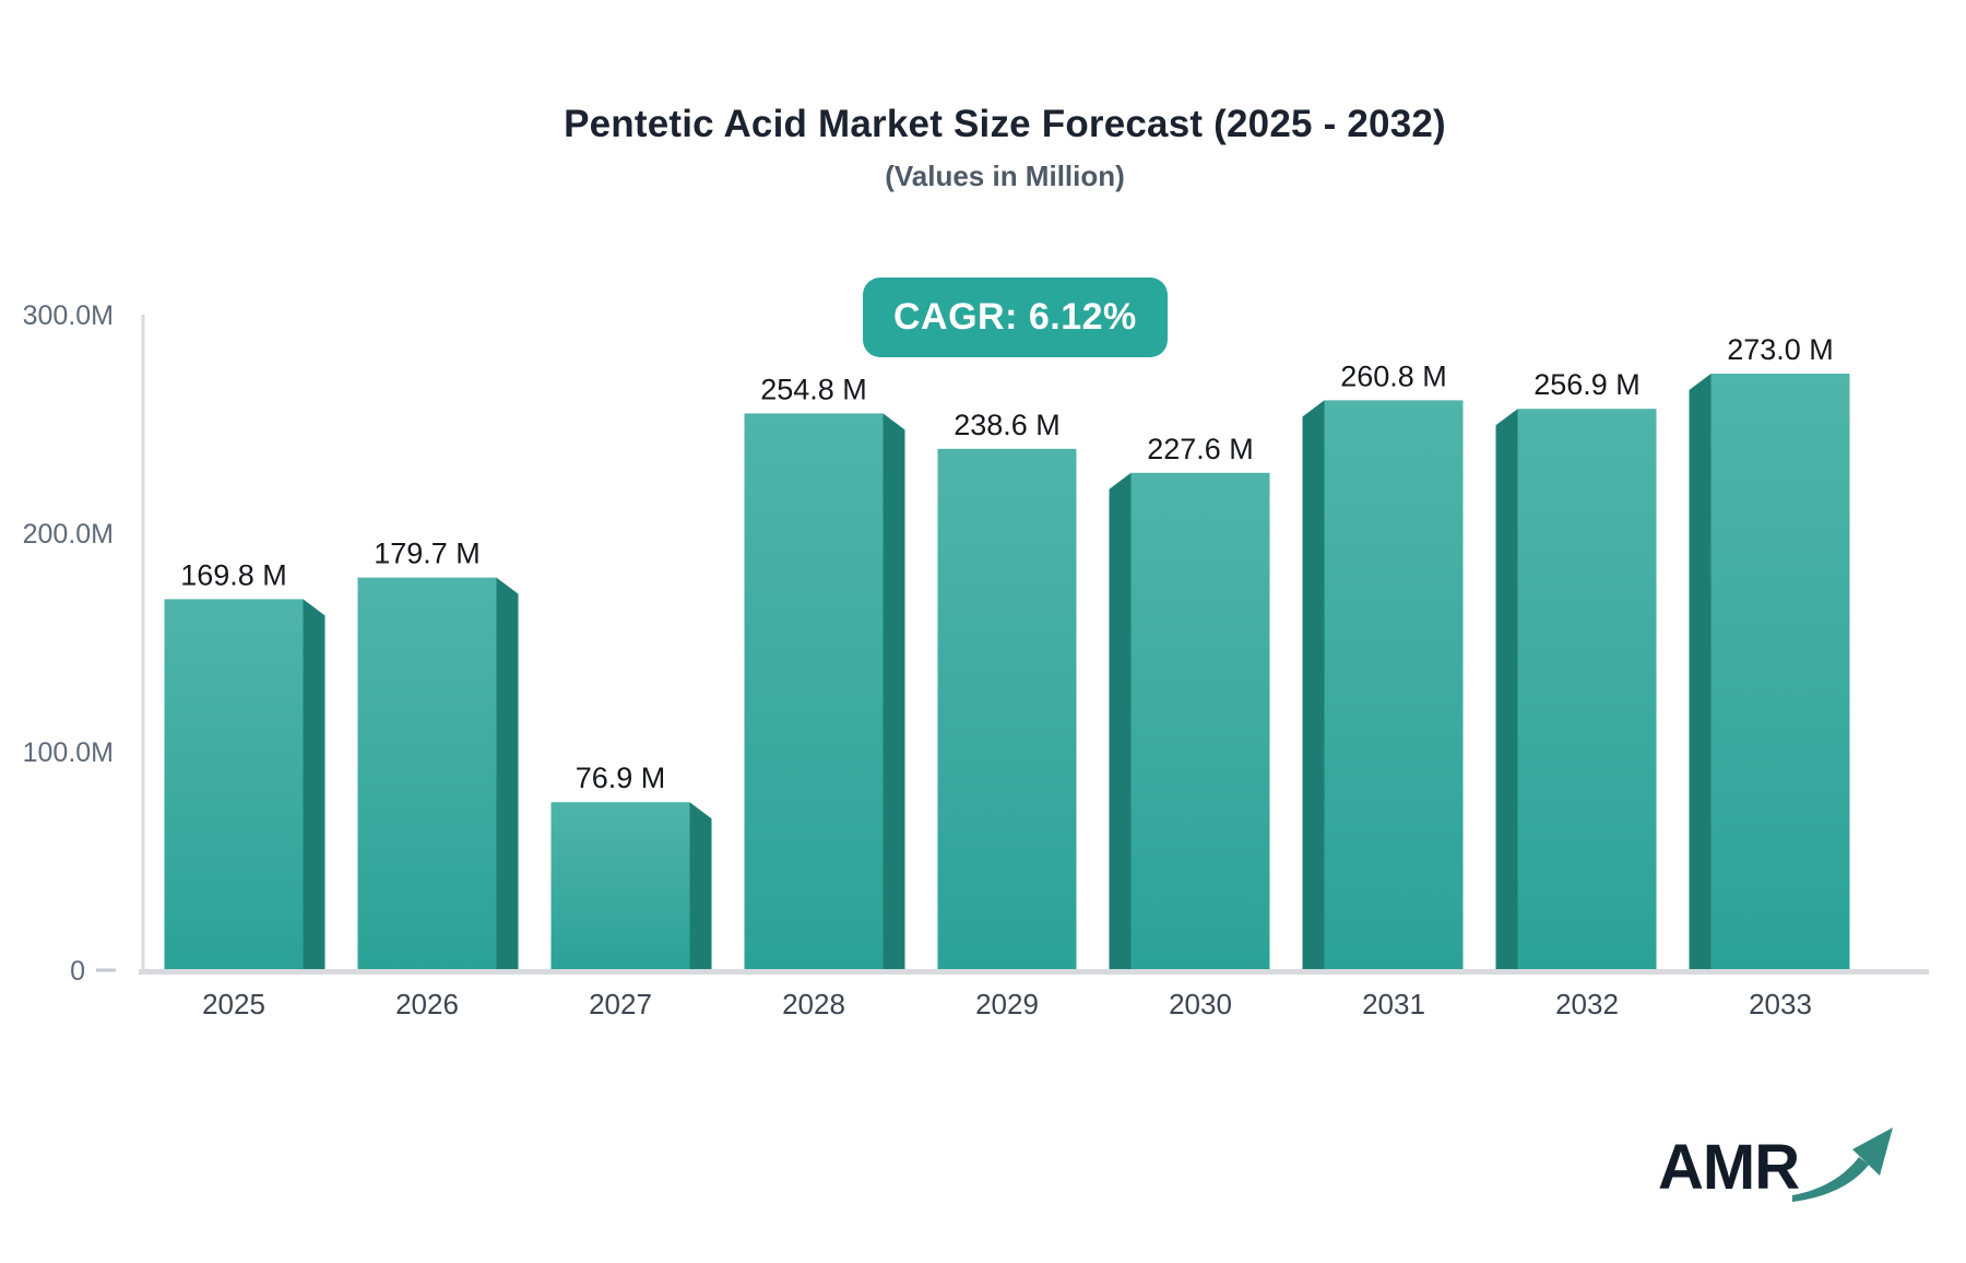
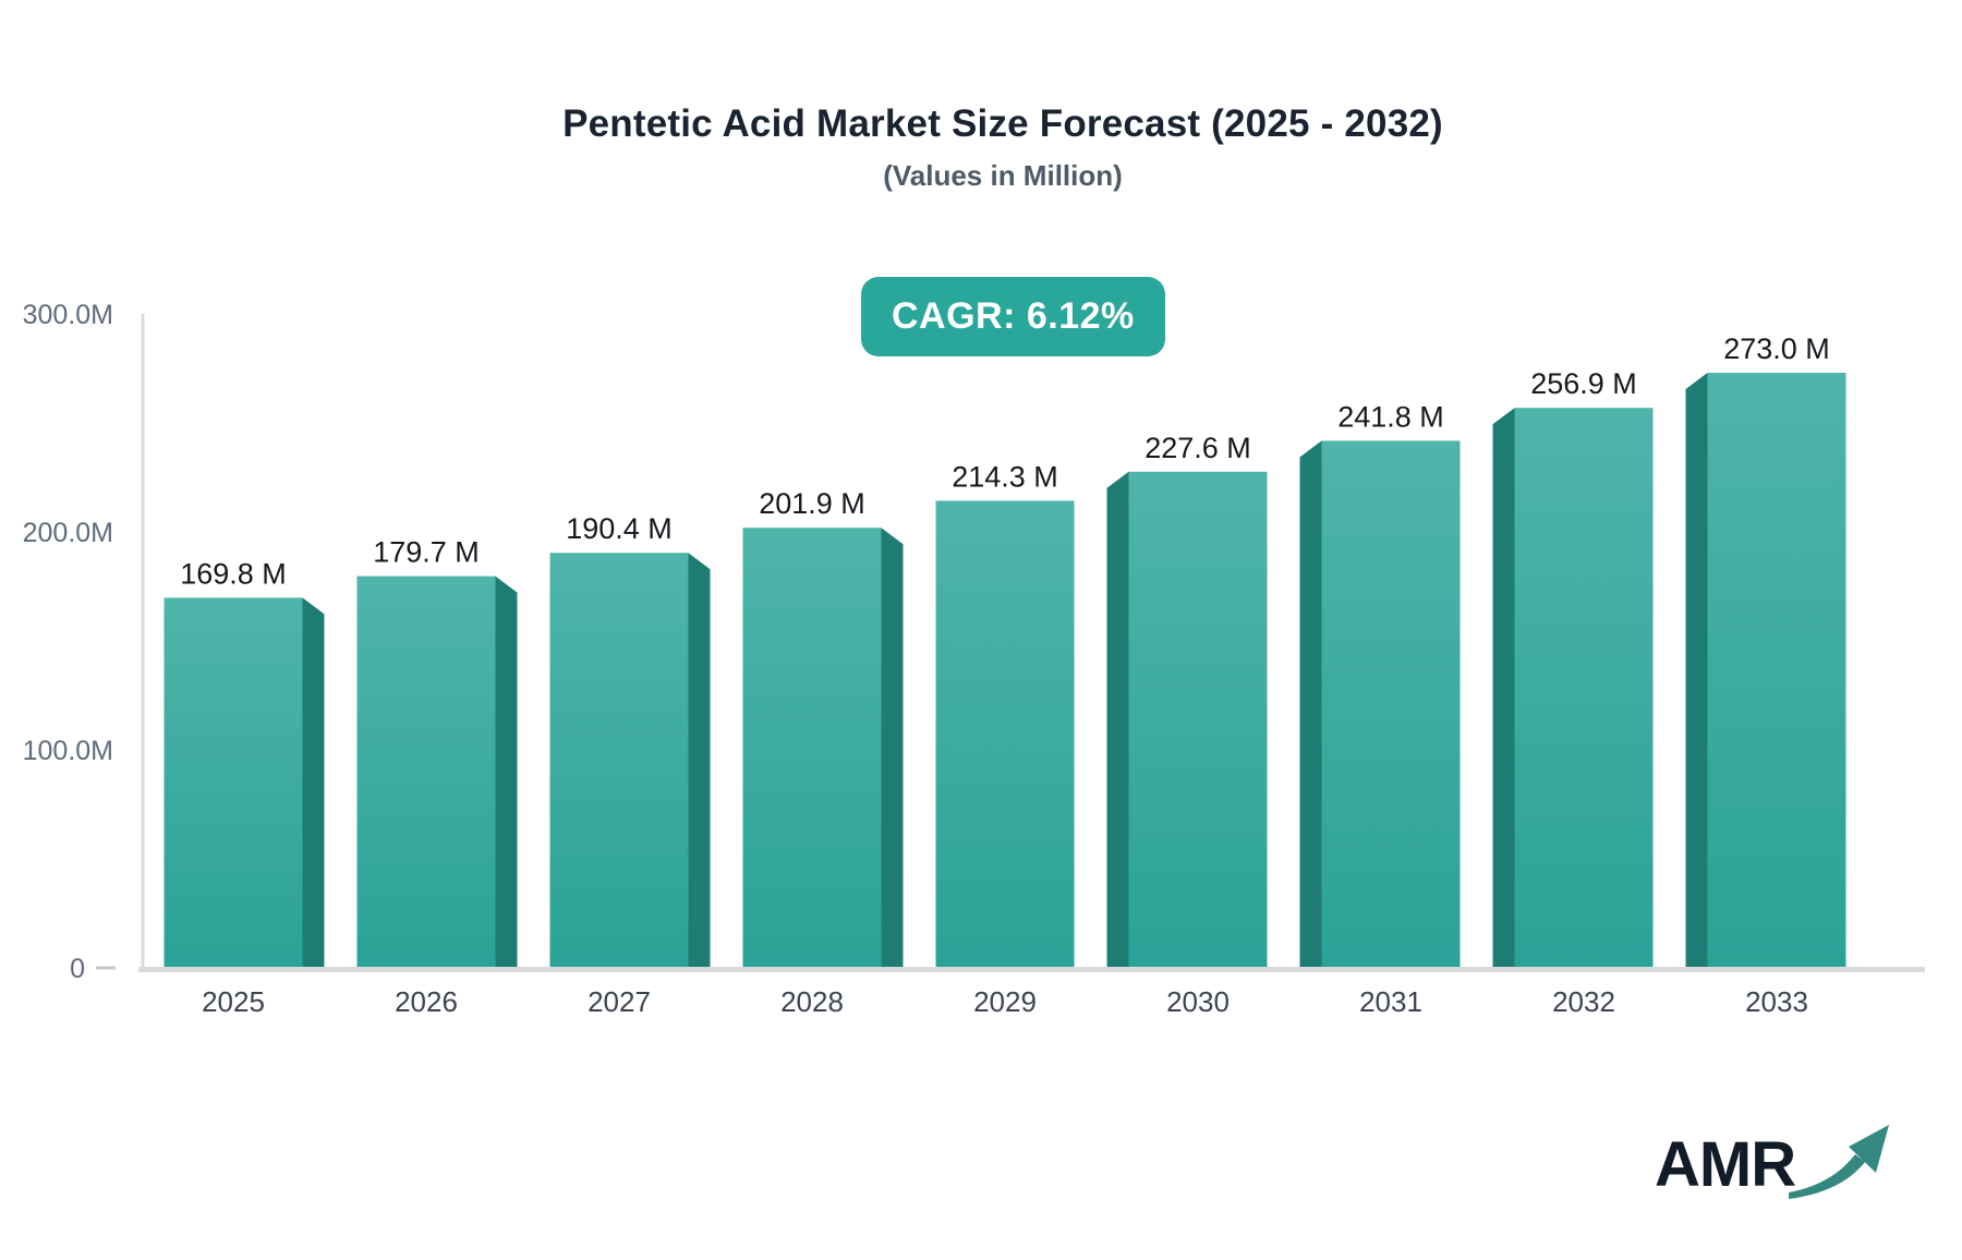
2027: 76.9 -> 190.4
2028: 254.8 -> 201.9
2029: 238.6 -> 214.3
2031: 260.8 -> 241.8
